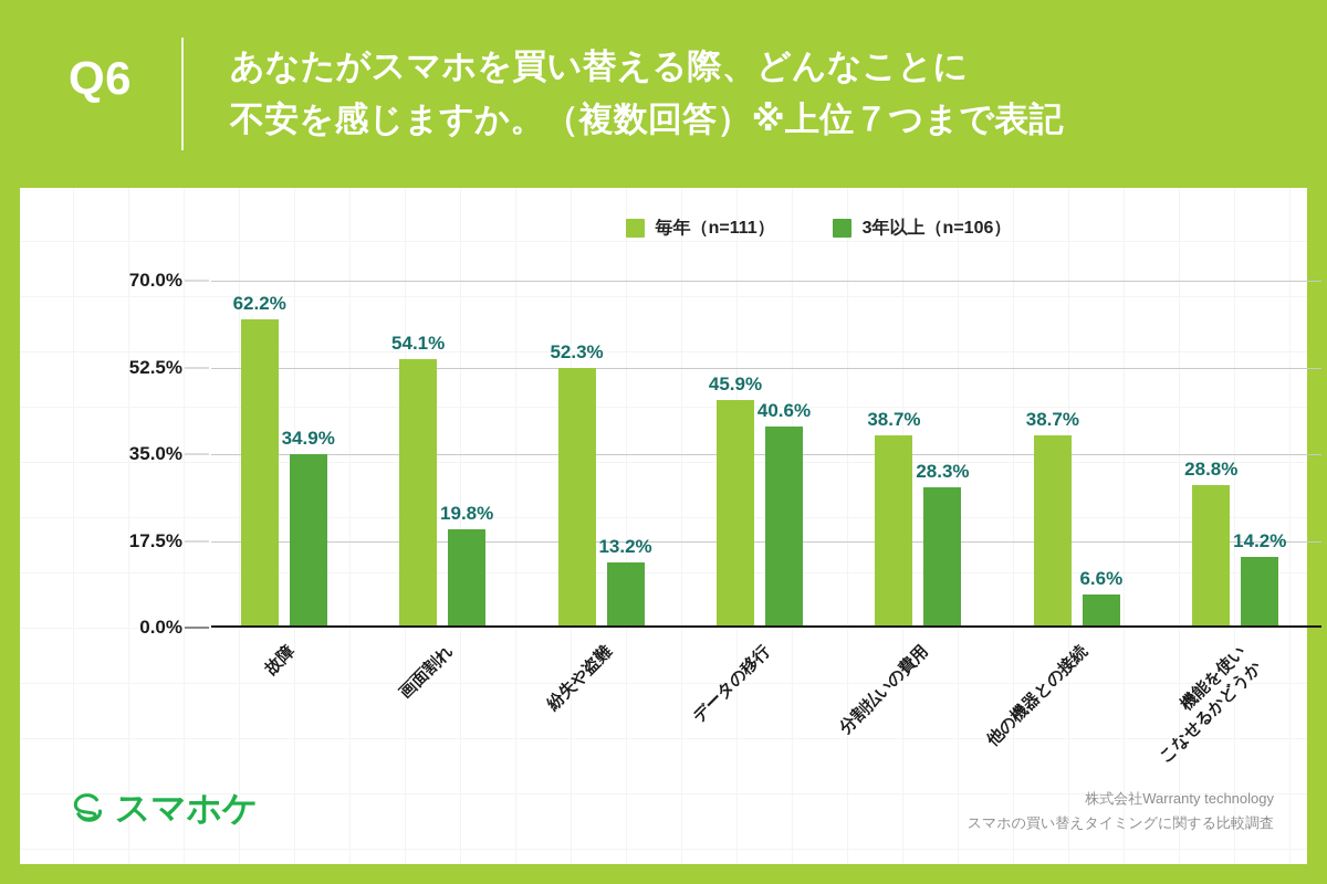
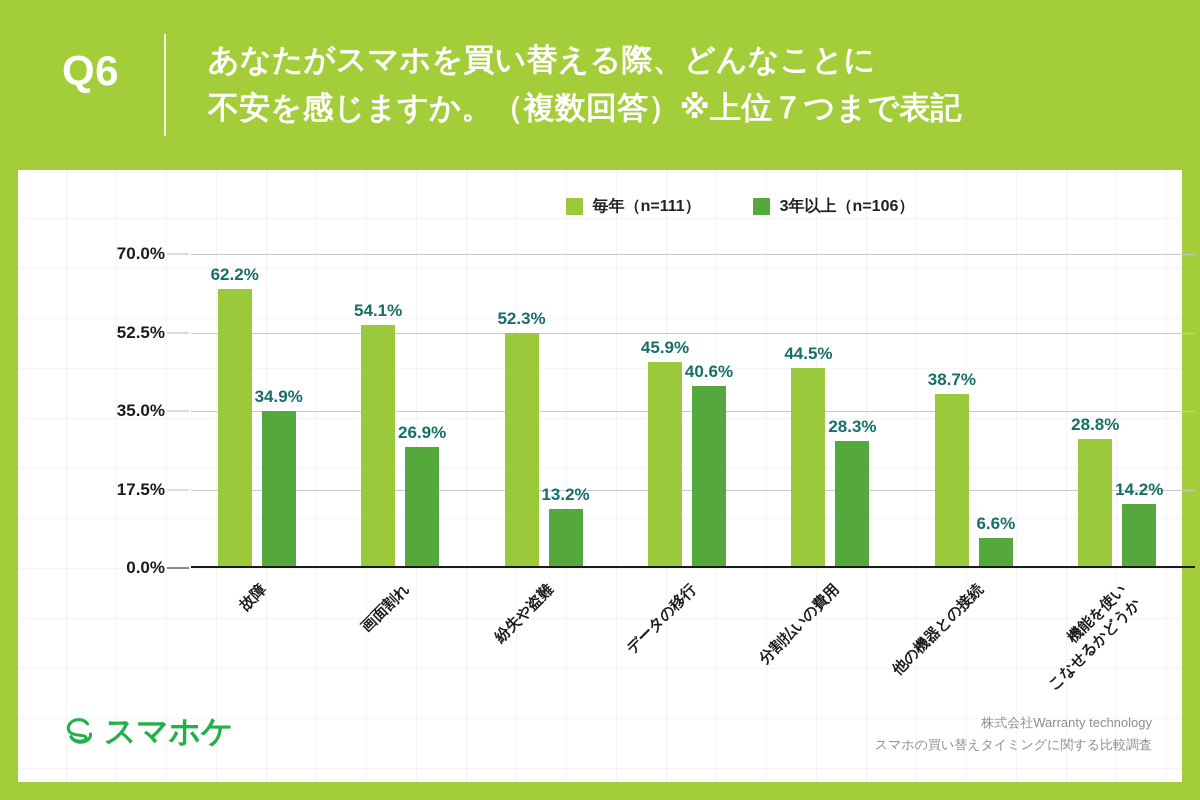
3年以上（n=106）/画面割れ: 19.8% -> 26.9%
毎年（n=111）/分割払いの費用: 38.7% -> 44.5%
